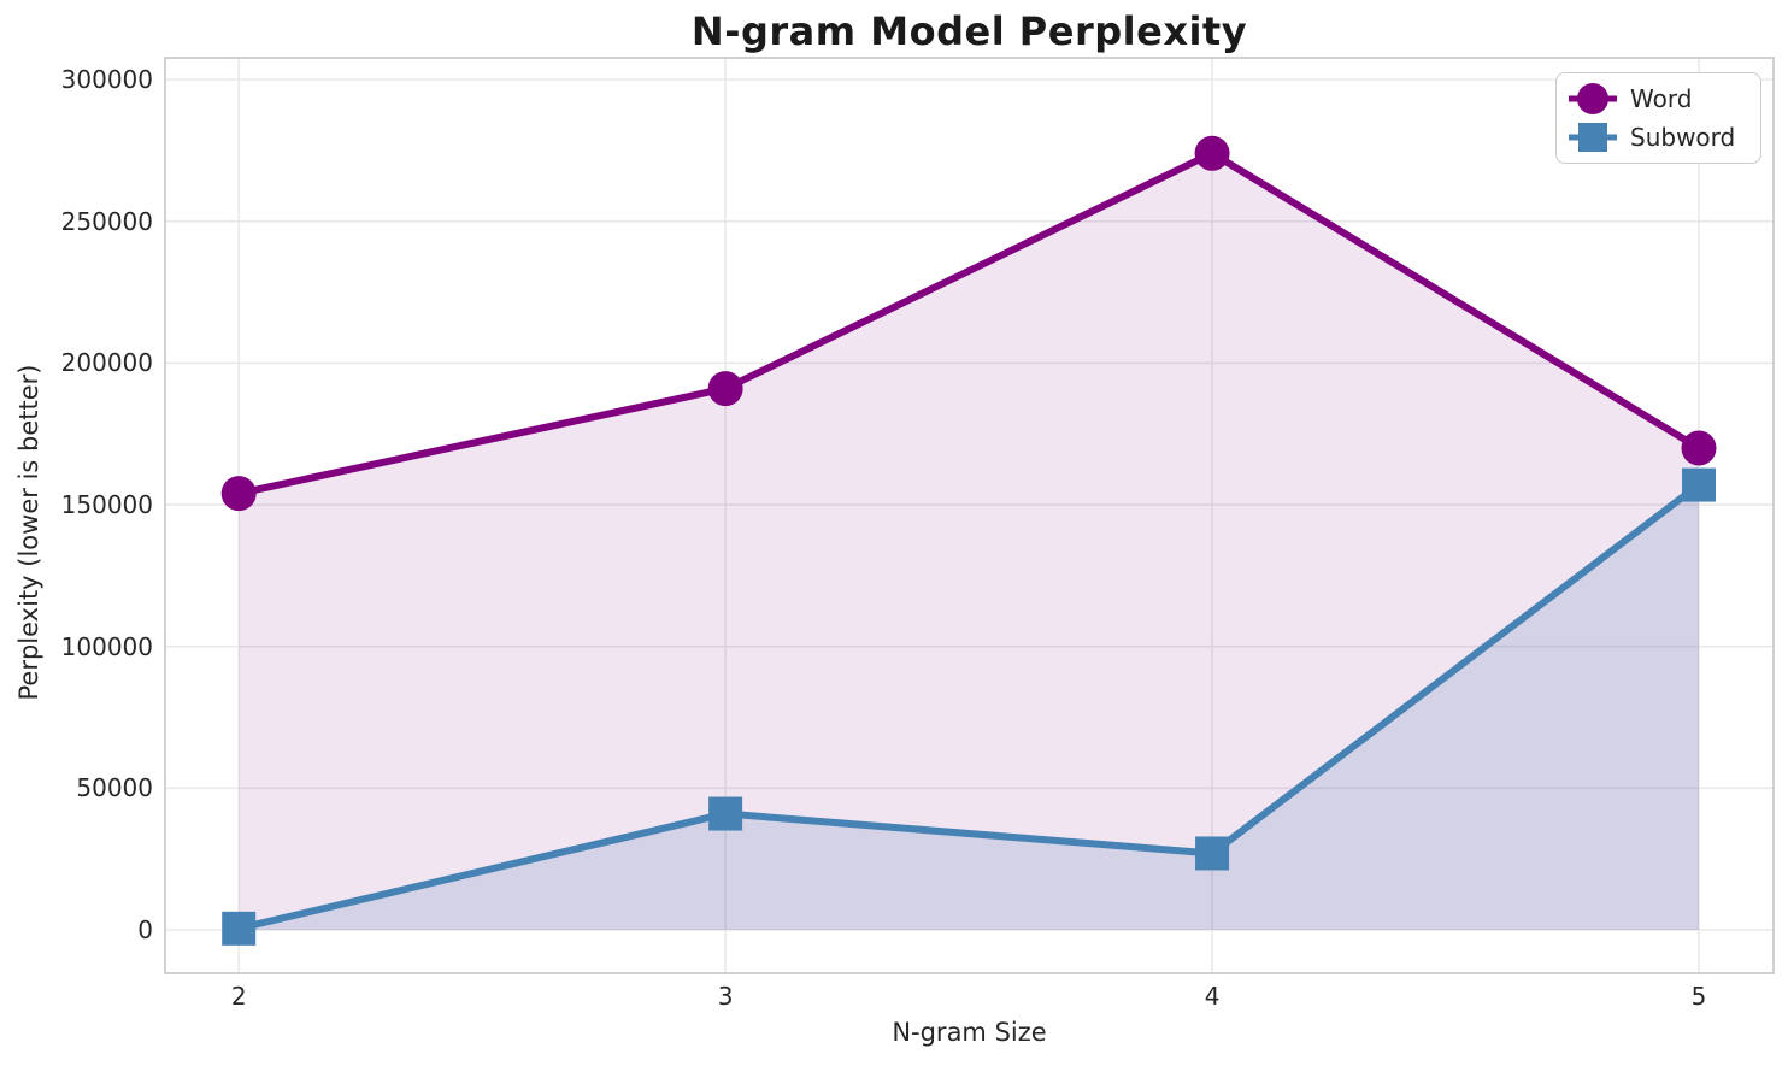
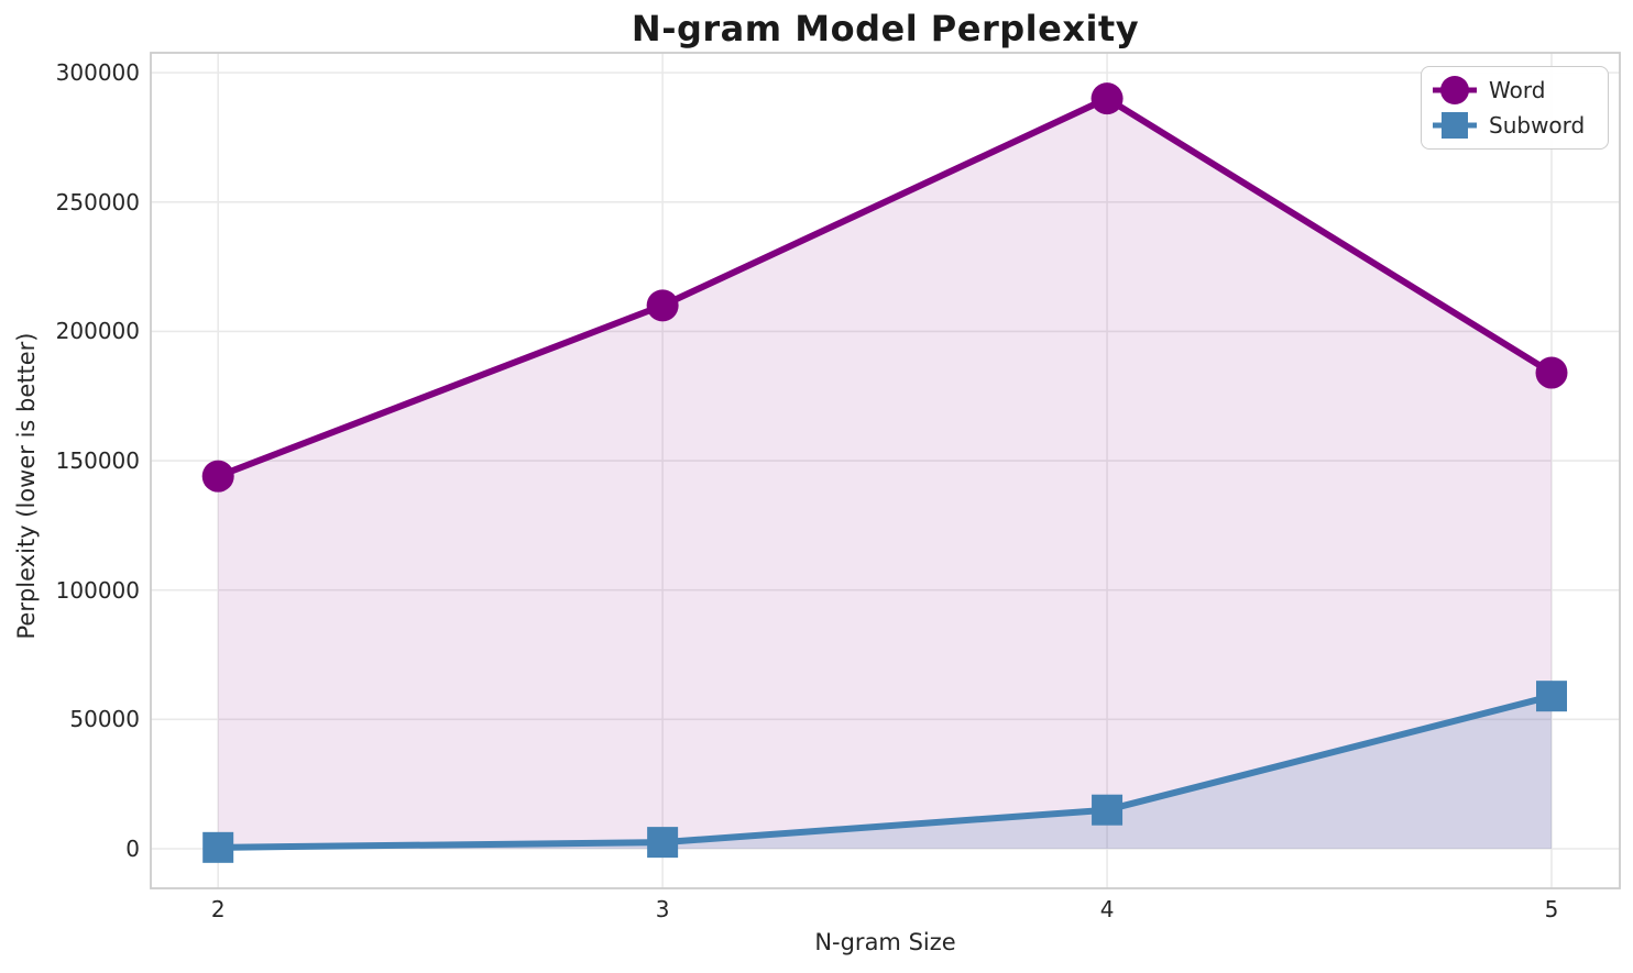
Word/2: 154000 -> 144000
Word/3: 191000 -> 210000
Subword/3: 41000 -> 2000
Word/4: 274000 -> 290000
Subword/4: 27000 -> 15000
Word/5: 170000 -> 184000
Subword/5: 157000 -> 59000
